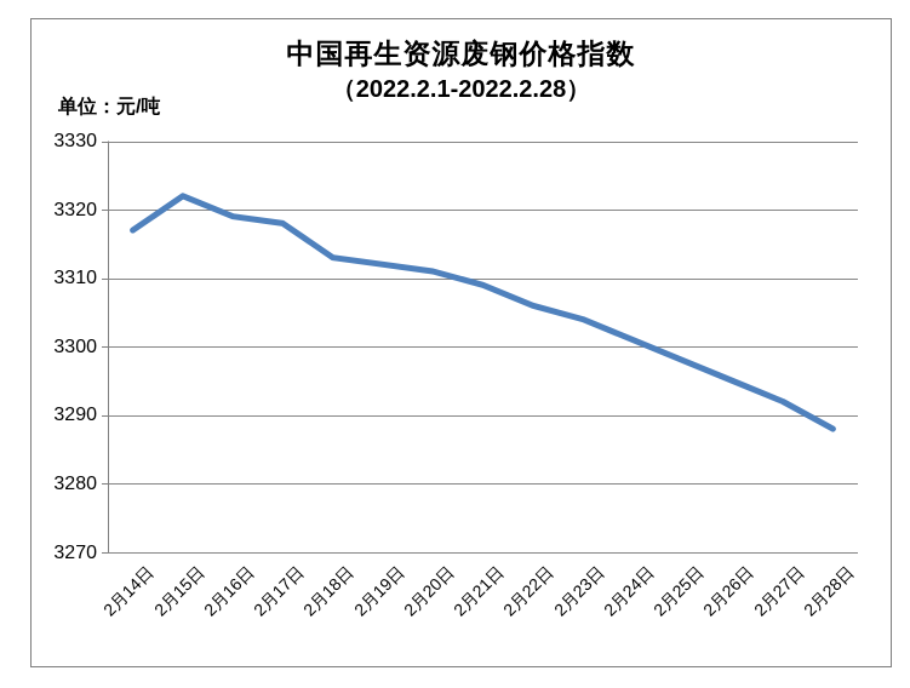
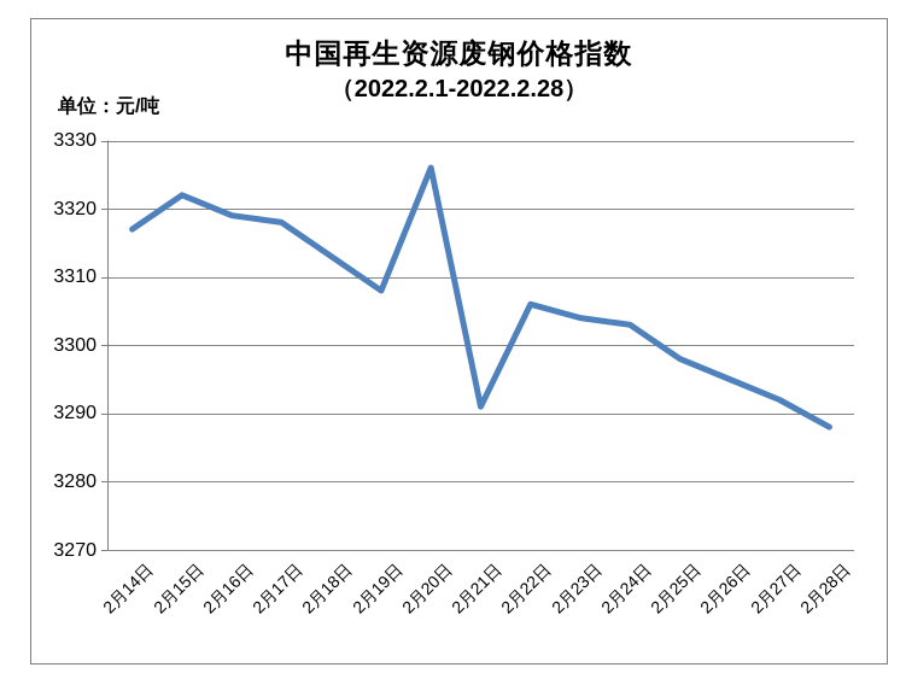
2月19日: 3312 -> 3308
2月20日: 3311 -> 3326
2月21日: 3309 -> 3291
2月24日: 3301 -> 3303
